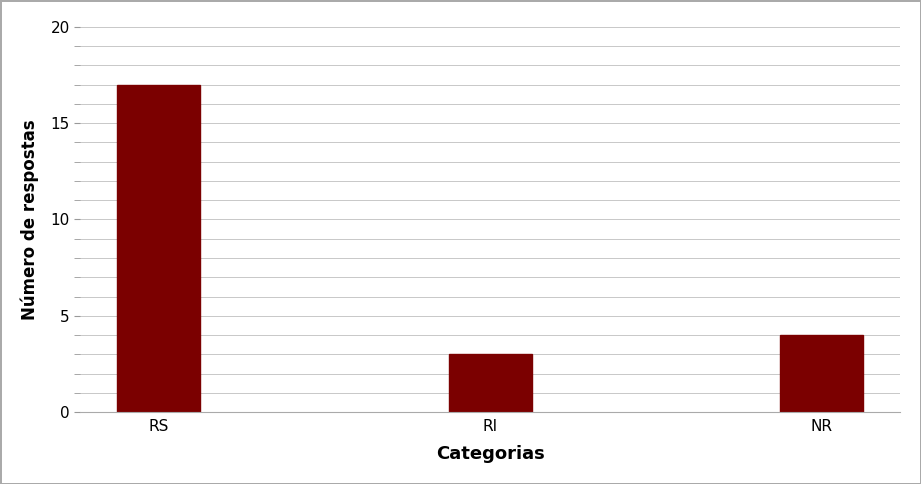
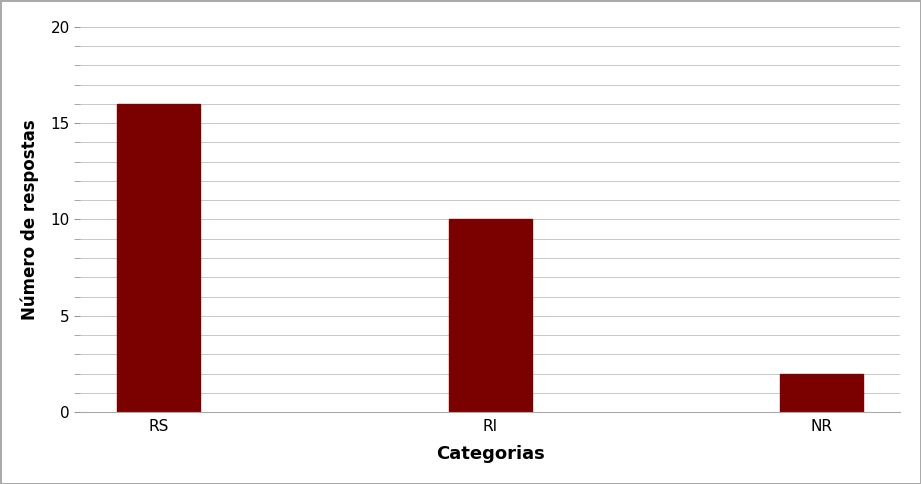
RS: 17 -> 16
RI: 3 -> 10
NR: 4 -> 2
